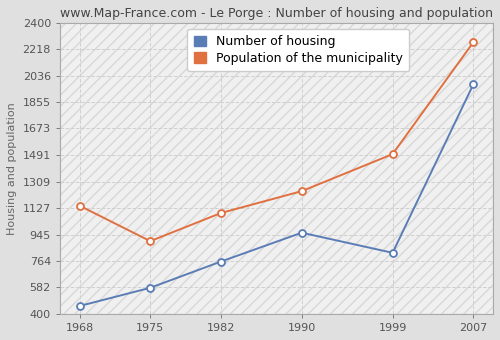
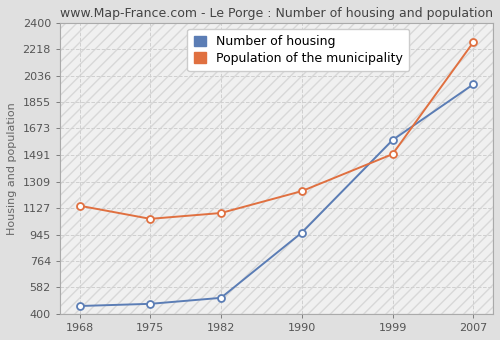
Number of housing/1975: 580 -> 470
Population of the municipality/1975: 900 -> 1050
Number of housing/1982: 760 -> 510
Number of housing/1999: 820 -> 1590
